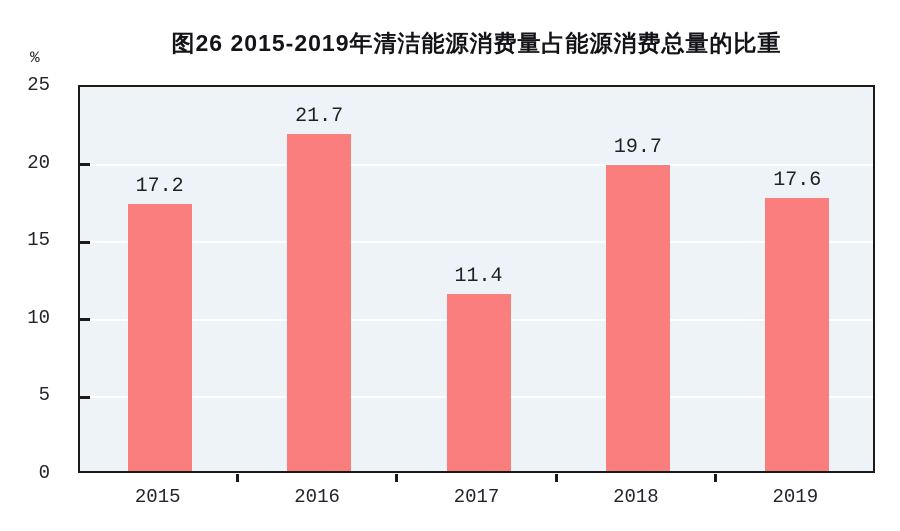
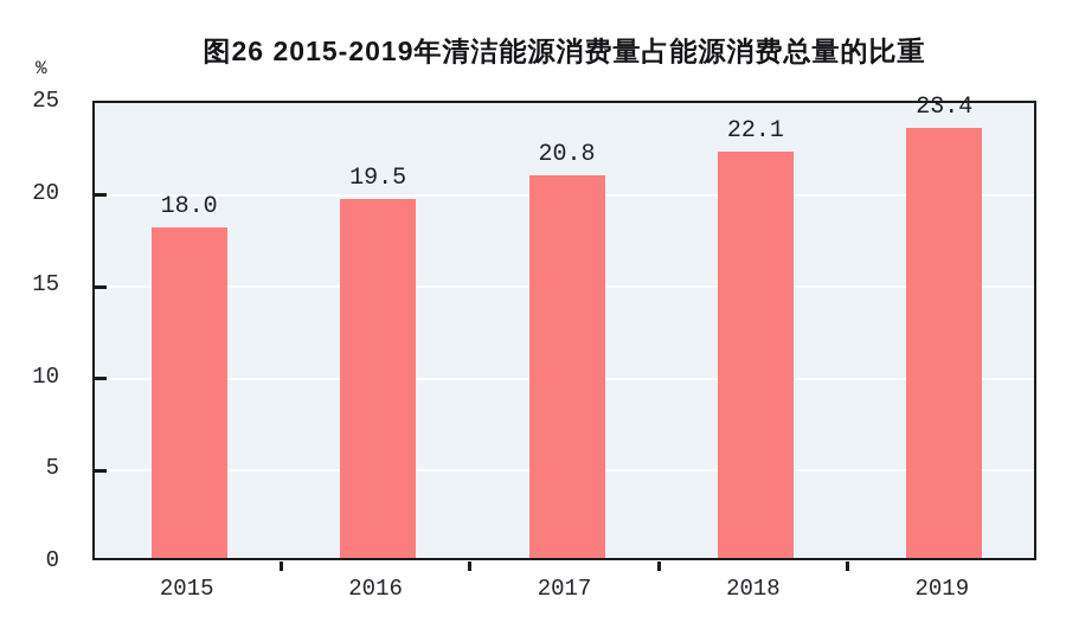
2015: 17.2 -> 18.0
2016: 21.7 -> 19.5
2017: 11.4 -> 20.8
2018: 19.7 -> 22.1
2019: 17.6 -> 23.4
